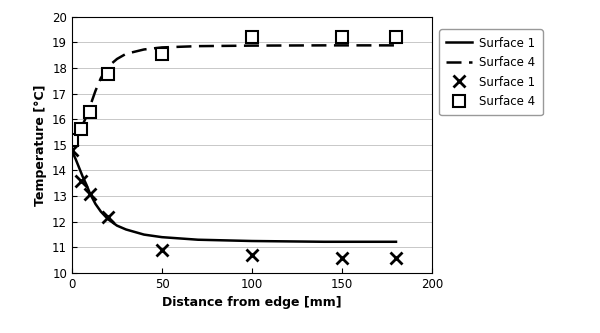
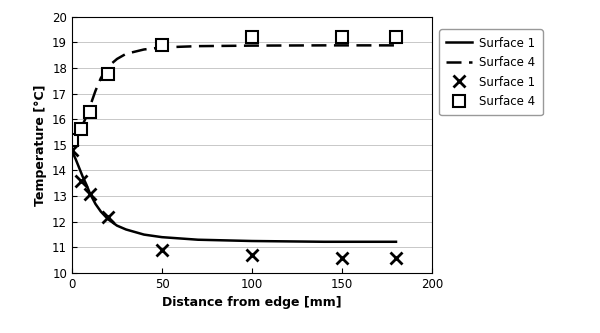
Surface 4/50: 18.55 -> 18.90
